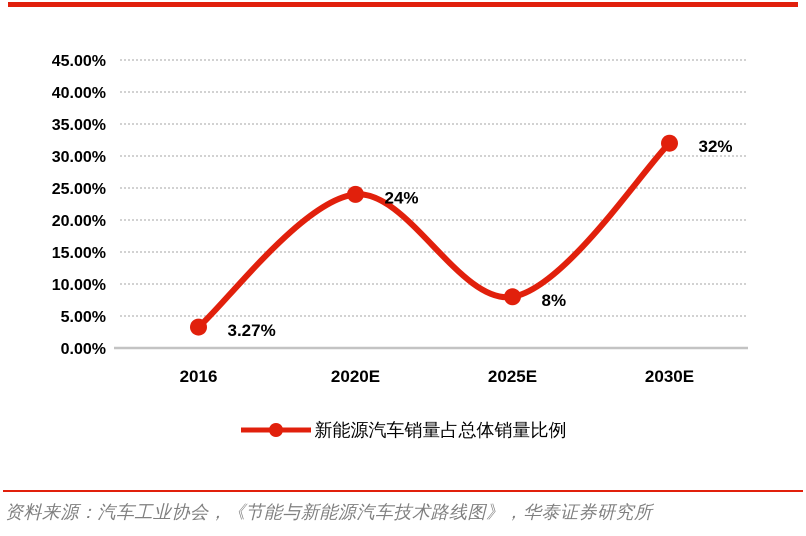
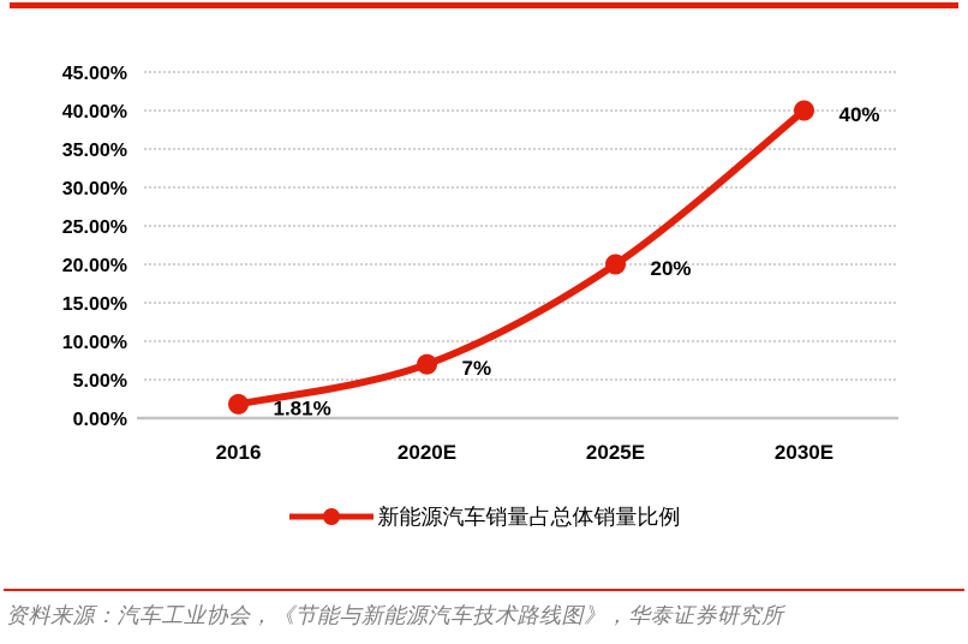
2016: 3.27% -> 1.81%
2020E: 24% -> 7%
2025E: 8% -> 20%
2030E: 32% -> 40%
